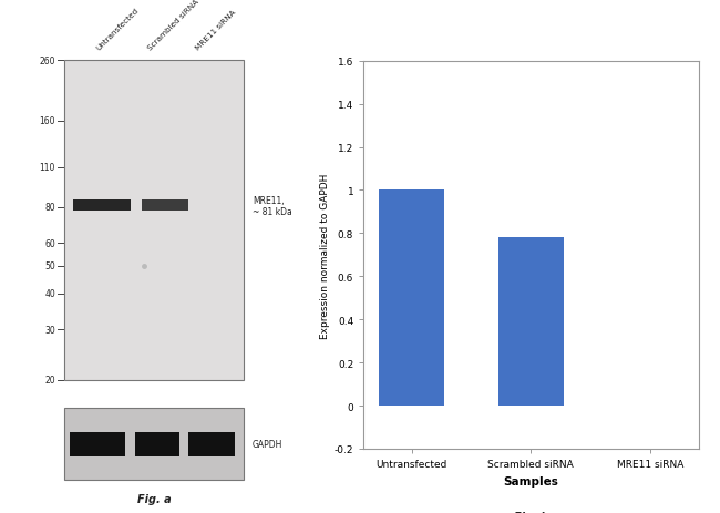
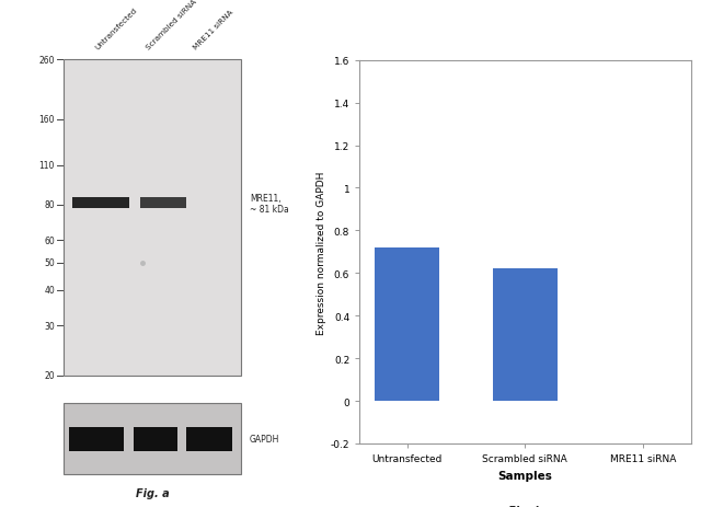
Untransfected: 1.00 -> 0.72
Scrambled siRNA: 0.78 -> 0.62
